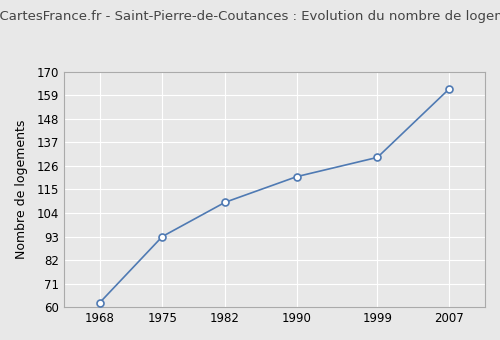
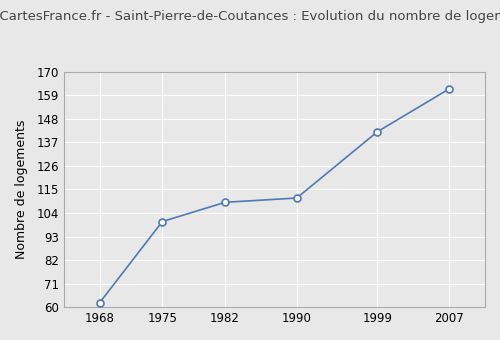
1975: 93 -> 100
1990: 121 -> 111
1999: 130 -> 142
